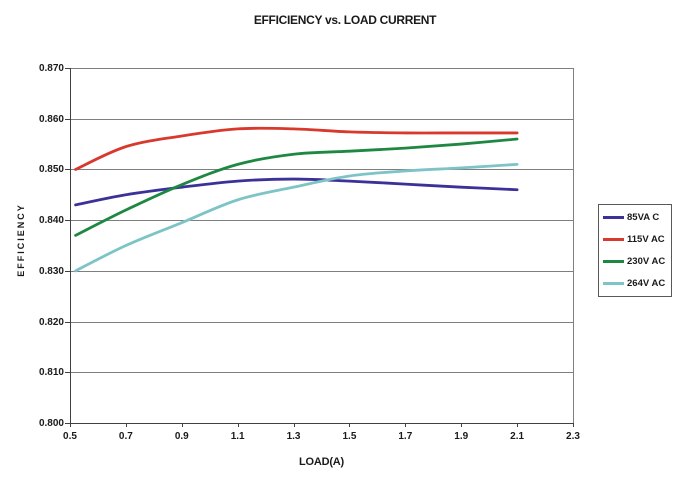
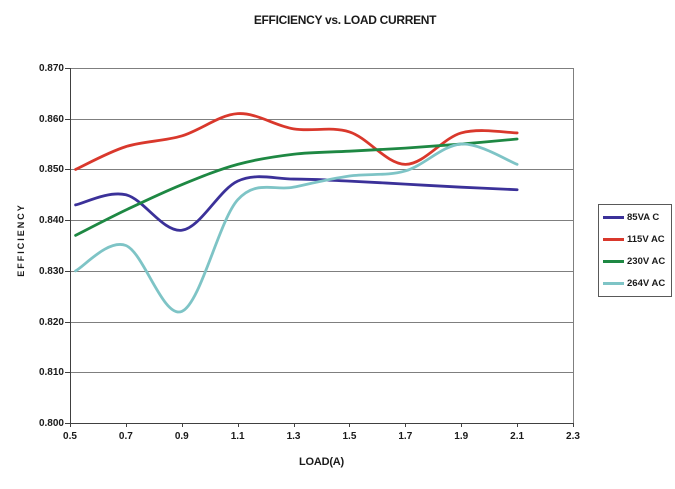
85VA C/0.9: 0.847 -> 0.838
264V AC/0.9: 0.840 -> 0.822
115V AC/1.1: 0.858 -> 0.861
115V AC/1.7: 0.857 -> 0.851
264V AC/1.9: 0.850 -> 0.855
